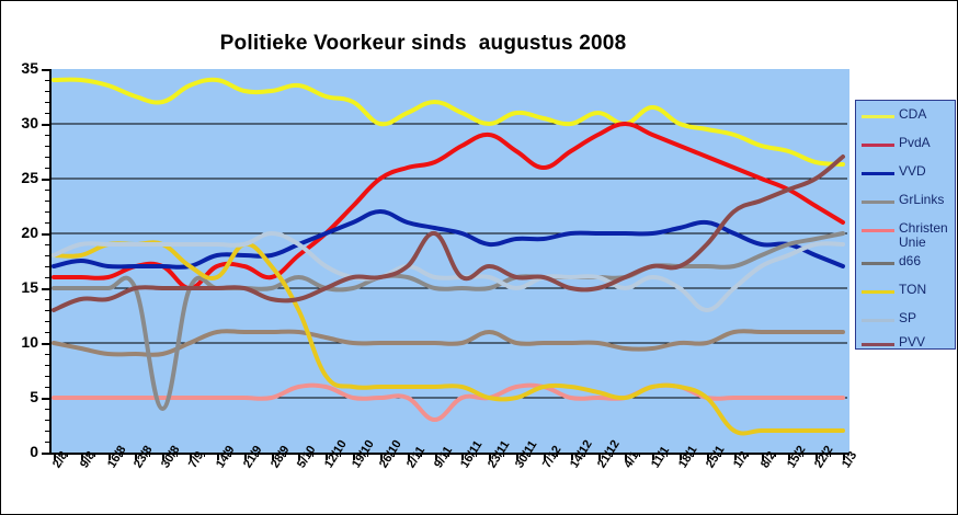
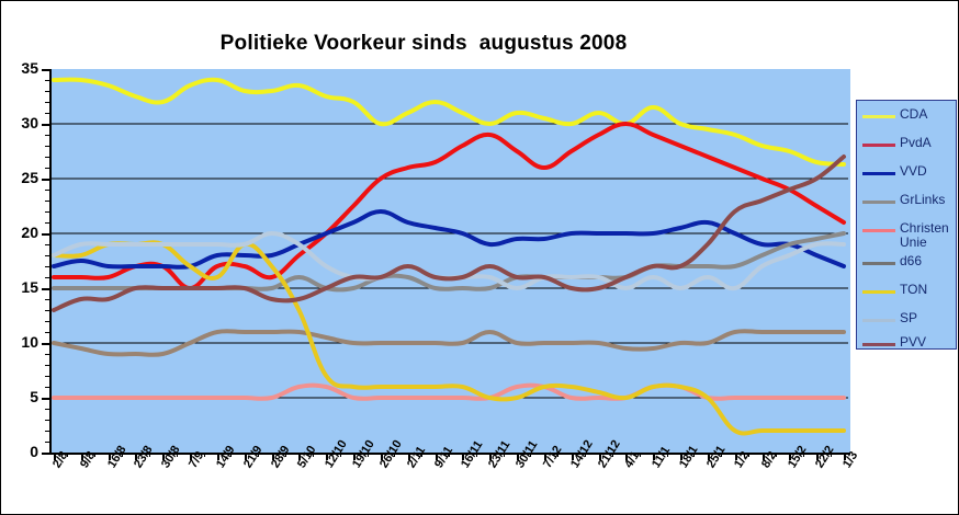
d66/30/8: 4.0 -> 15.0
Christen Unie/9/11: 3 -> 5
PVV/9/11: 20 -> 16
SP/25/1: 13 -> 16
